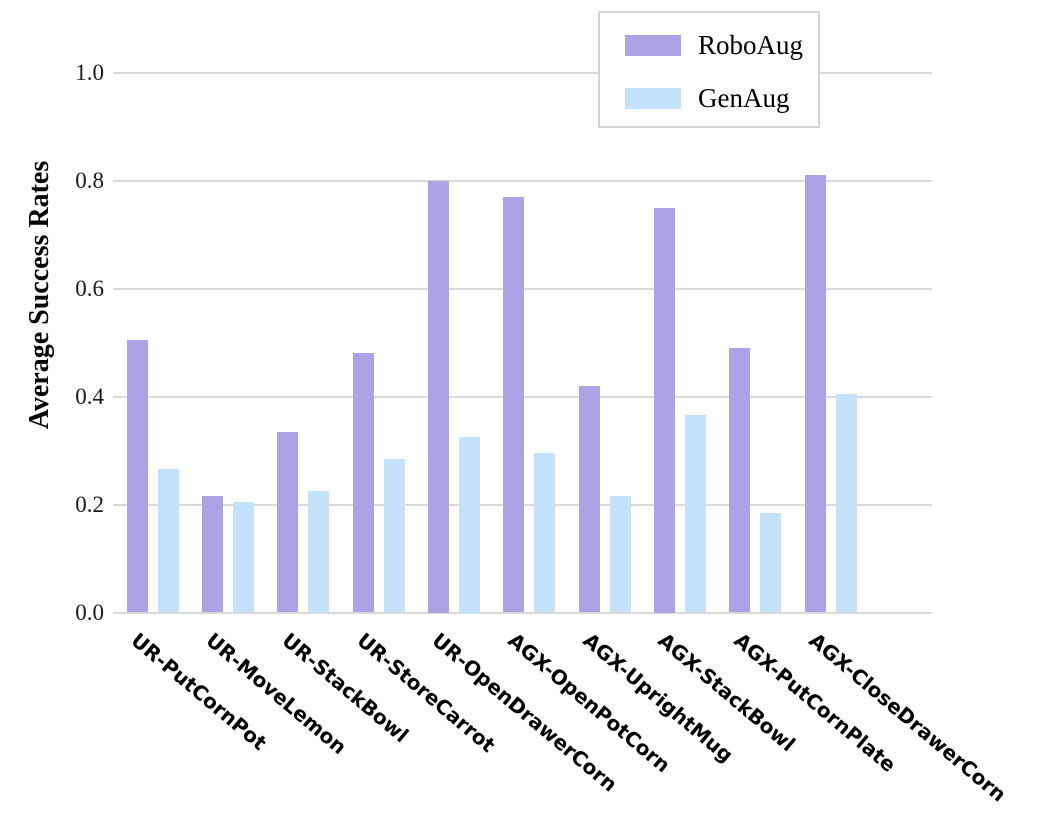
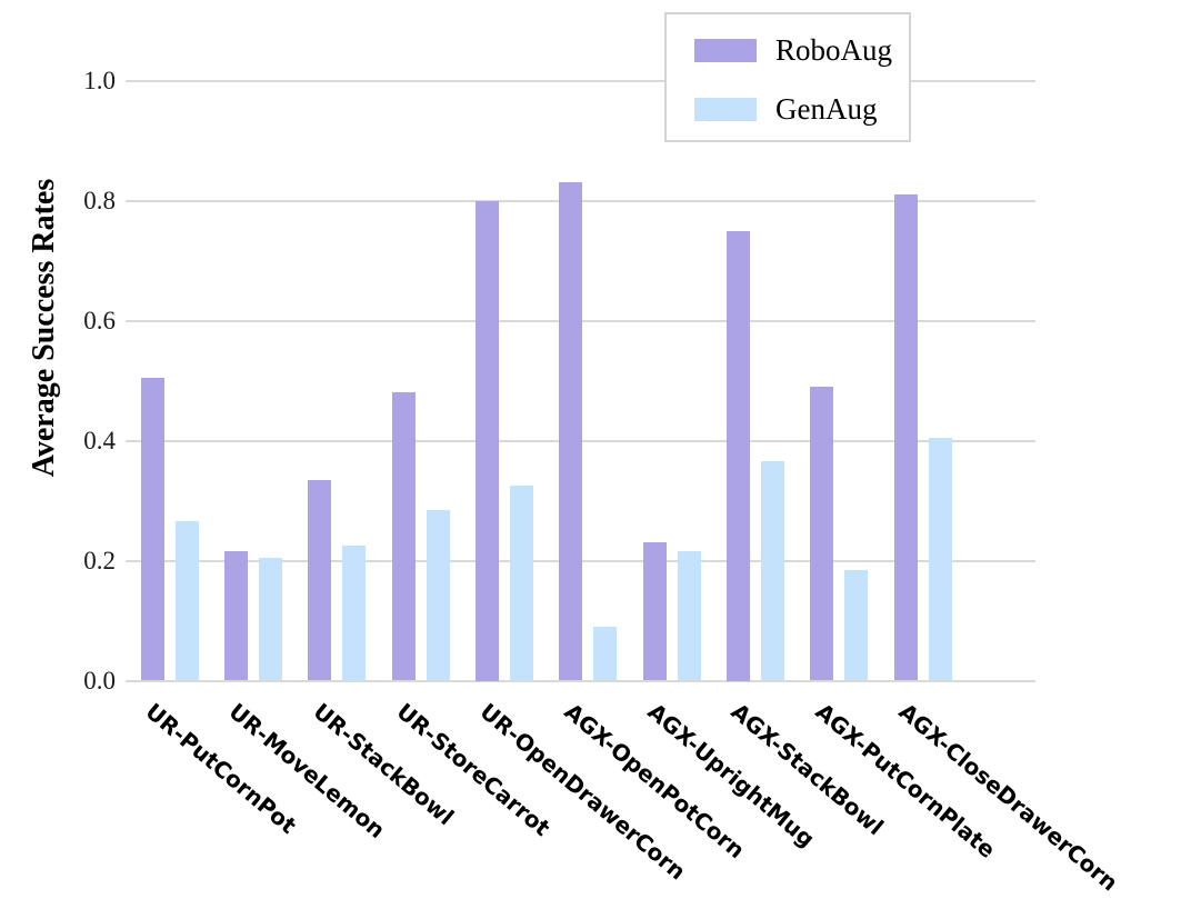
RoboAug/AGX-OpenPotCorn: 0.77 -> 0.83
GenAug/AGX-OpenPotCorn: 0.29 -> 0.09
RoboAug/AGX-UprightMug: 0.42 -> 0.23
